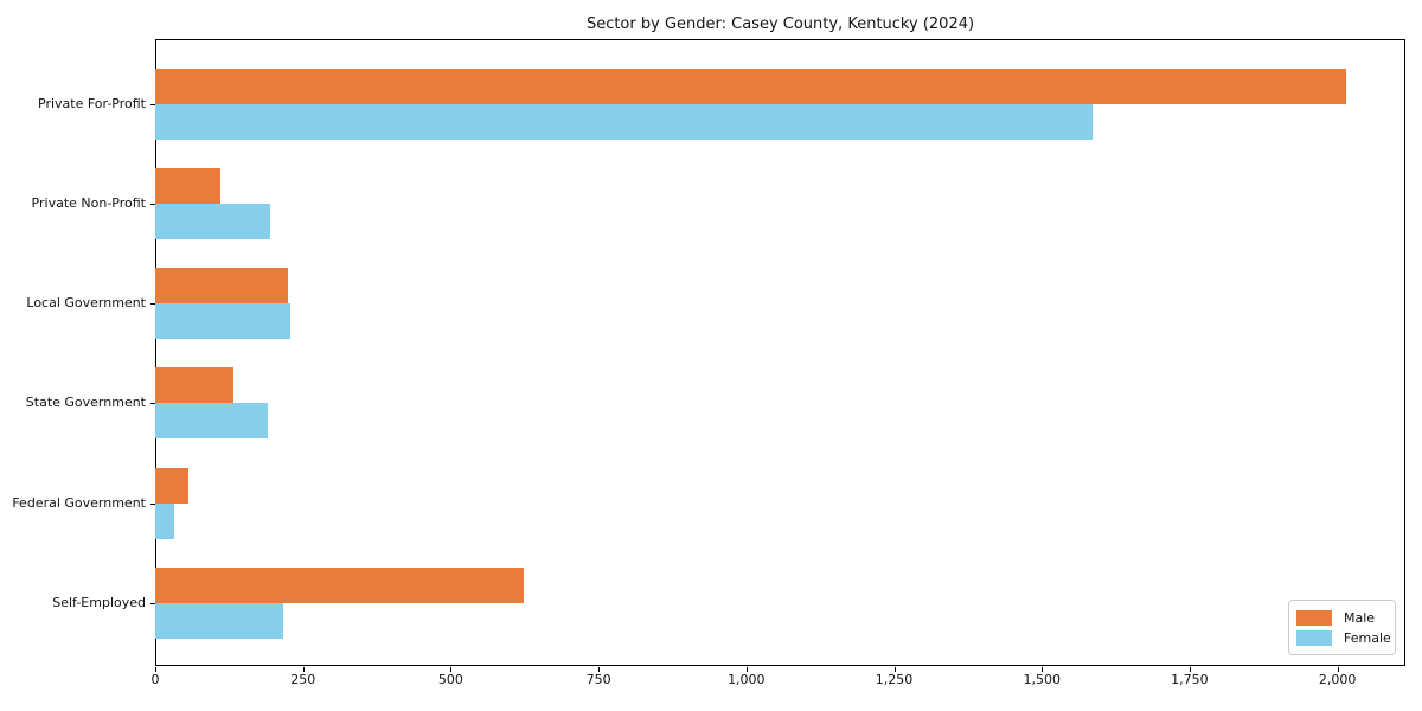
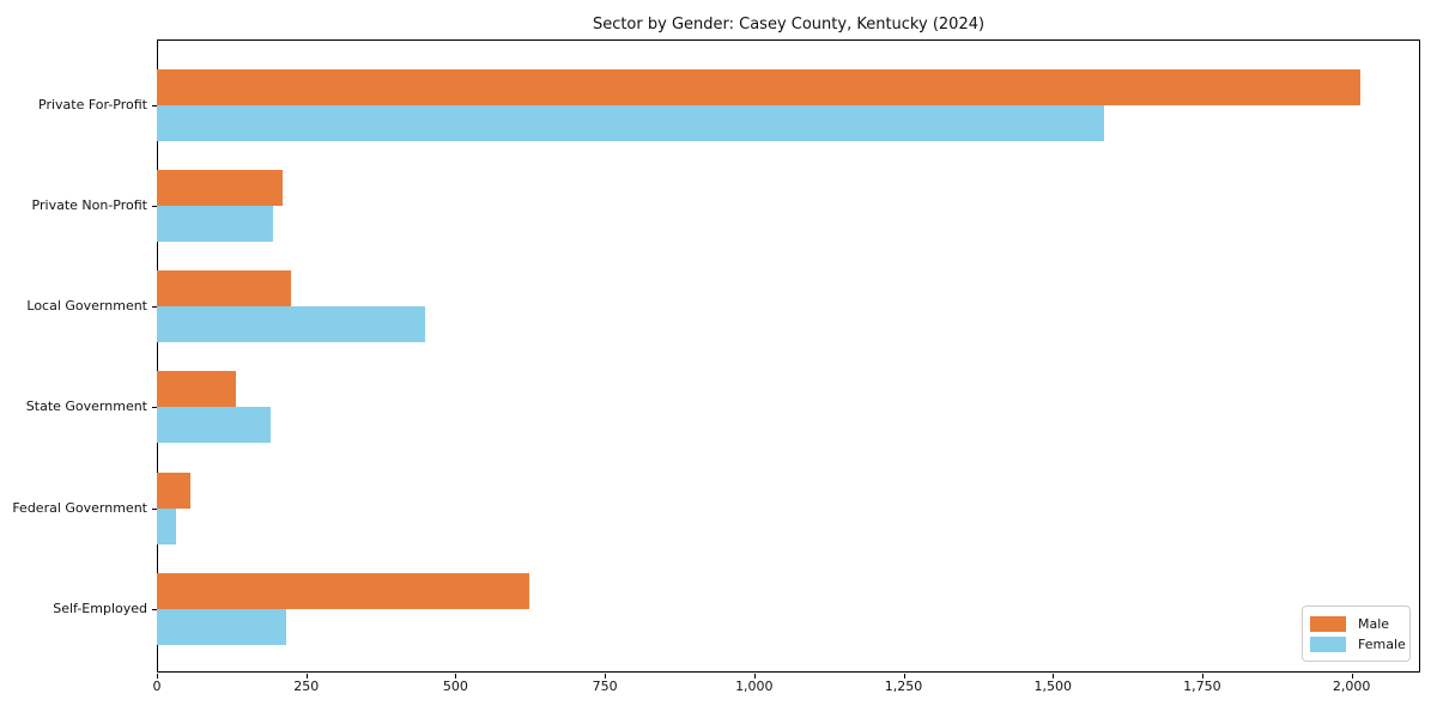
Male/Private Non-Profit: 110 -> 210
Female/Local Government: 230 -> 450
